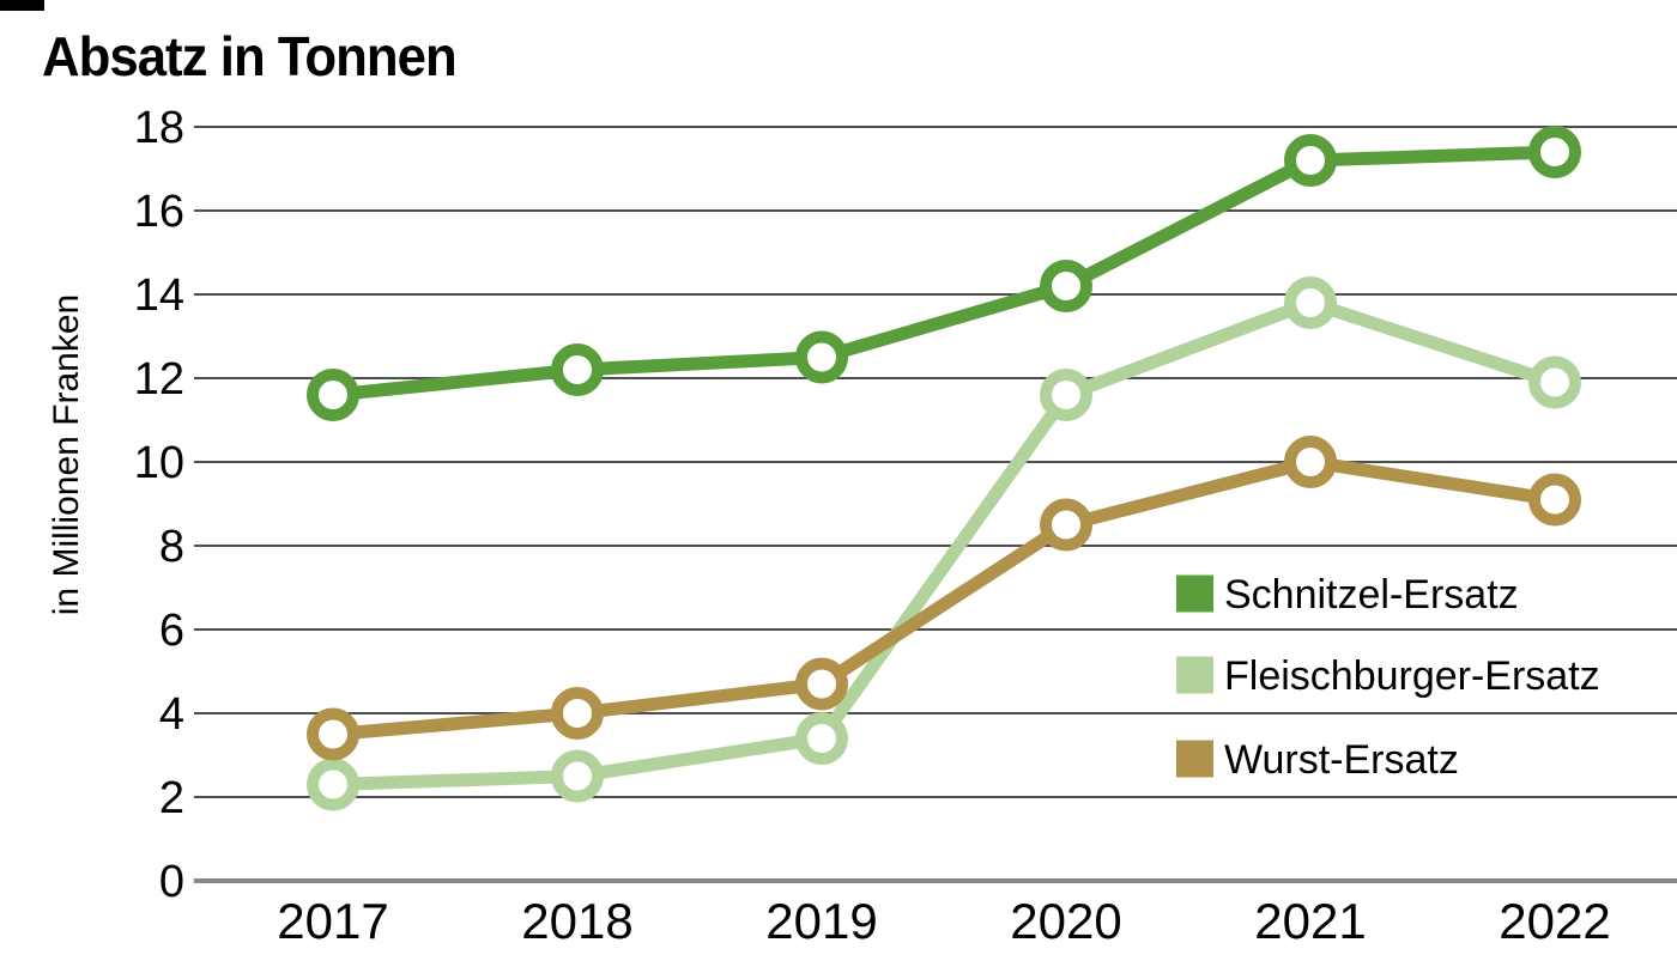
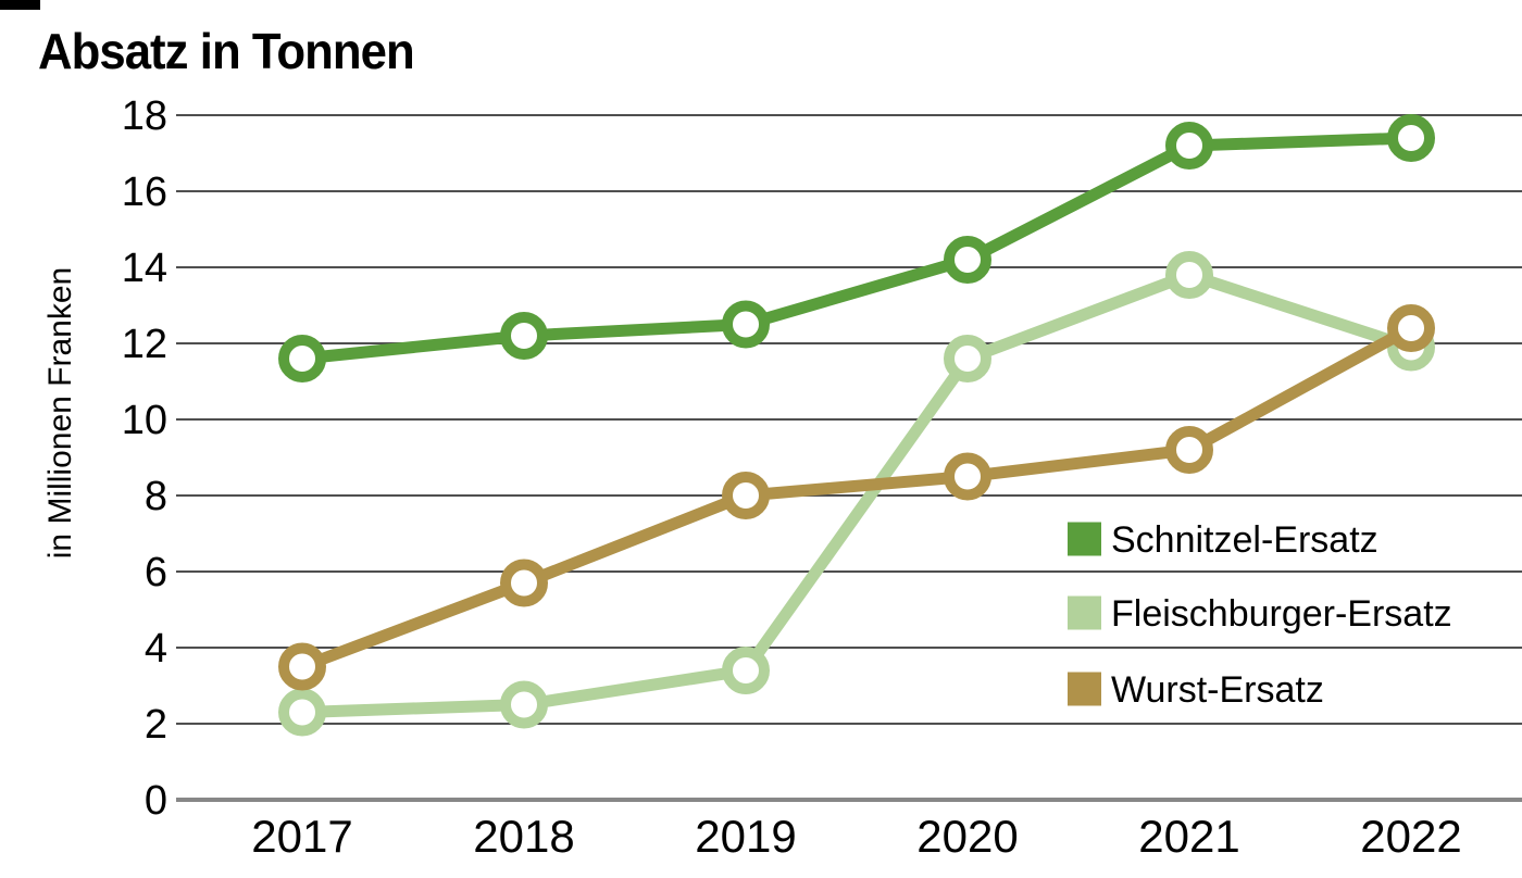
Wurst-Ersatz/2018: 4.0 -> 5.7
Wurst-Ersatz/2019: 4.7 -> 8.0
Wurst-Ersatz/2021: 10.0 -> 9.2
Wurst-Ersatz/2022: 9.1 -> 12.4
